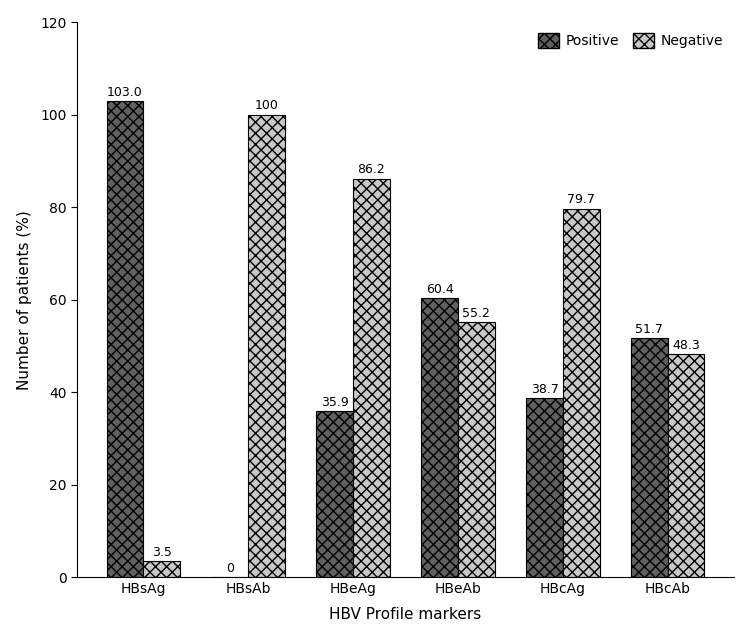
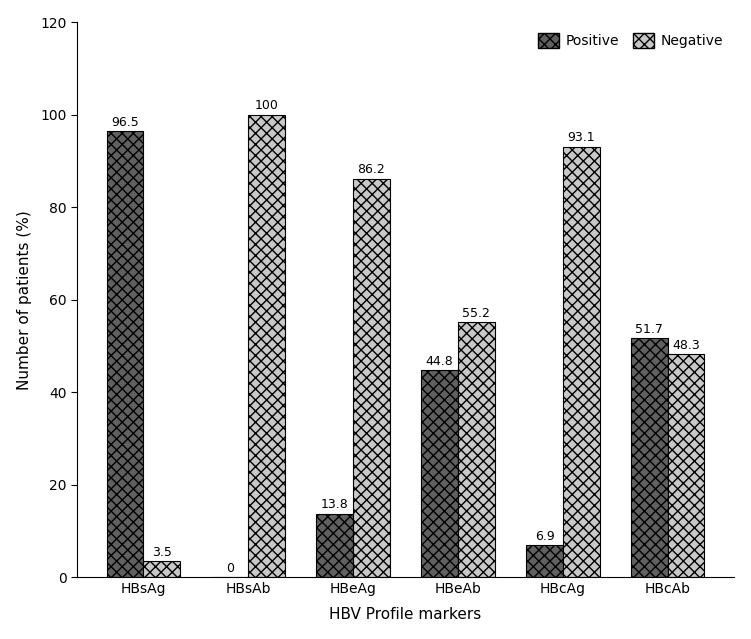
Positive/HBsAg: 103.0 -> 96.5
Positive/HBeAg: 35.9 -> 13.8
Positive/HBeAb: 60.4 -> 44.8
Positive/HBcAg: 38.7 -> 6.9
Negative/HBcAg: 79.7 -> 93.1
